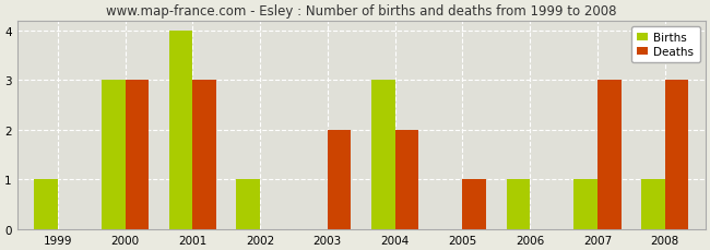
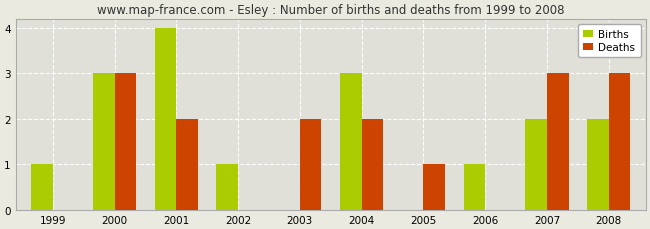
Deaths/2001: 3 -> 2
Births/2007: 1 -> 2
Births/2008: 1 -> 2
